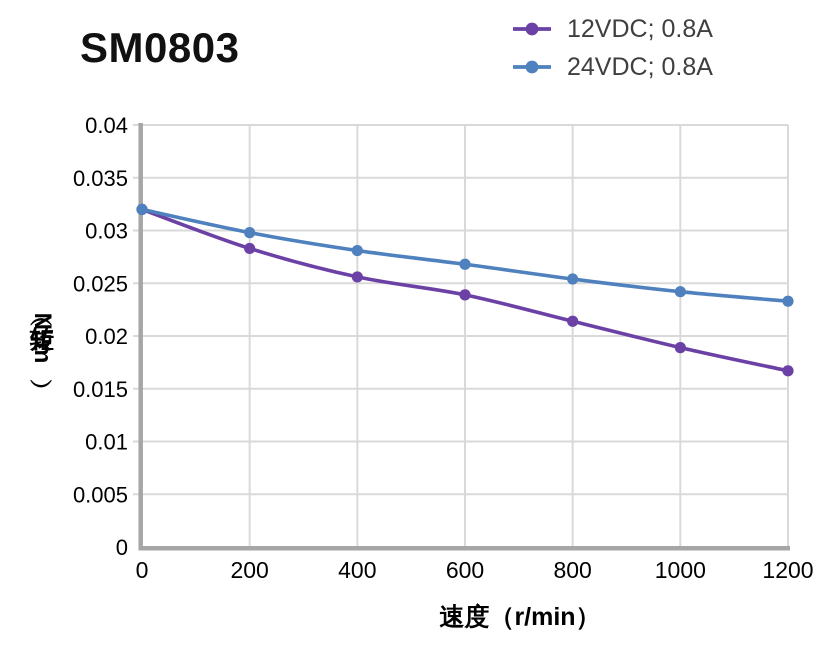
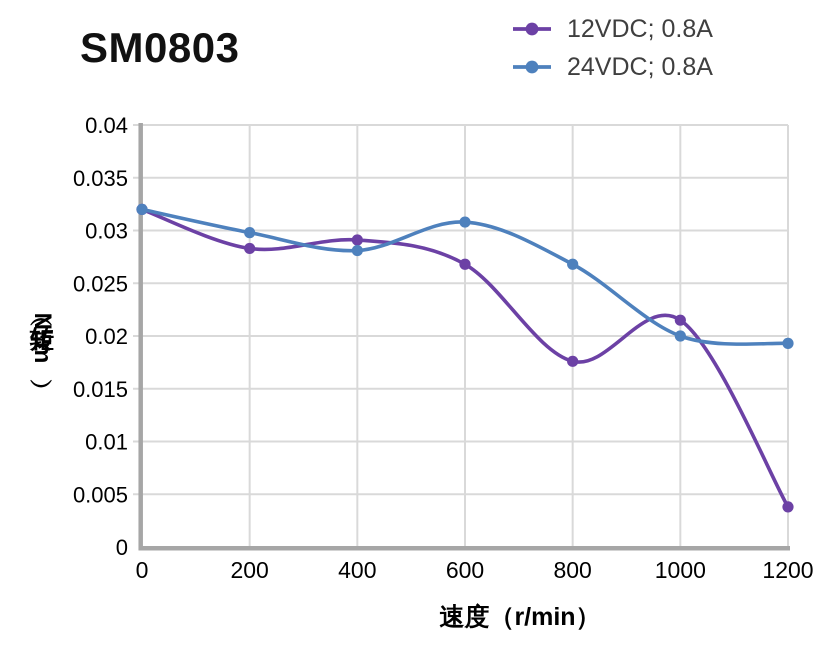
12VDC; 0.8A/400: 0.0256 -> 0.0291
12VDC; 0.8A/600: 0.0239 -> 0.0268
24VDC; 0.8A/600: 0.0268 -> 0.0308
12VDC; 0.8A/800: 0.0214 -> 0.0176
24VDC; 0.8A/800: 0.0254 -> 0.0268
12VDC; 0.8A/1000: 0.0189 -> 0.0215
24VDC; 0.8A/1000: 0.0242 -> 0.0200
12VDC; 0.8A/1200: 0.0167 -> 0.0038
24VDC; 0.8A/1200: 0.0233 -> 0.0193
